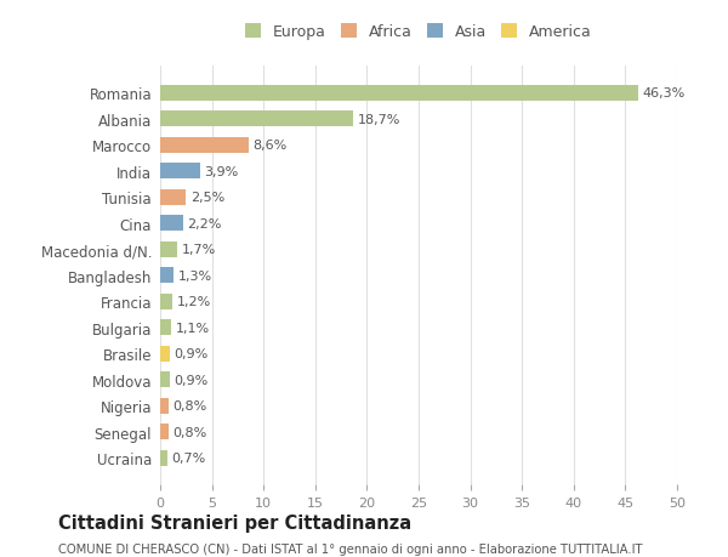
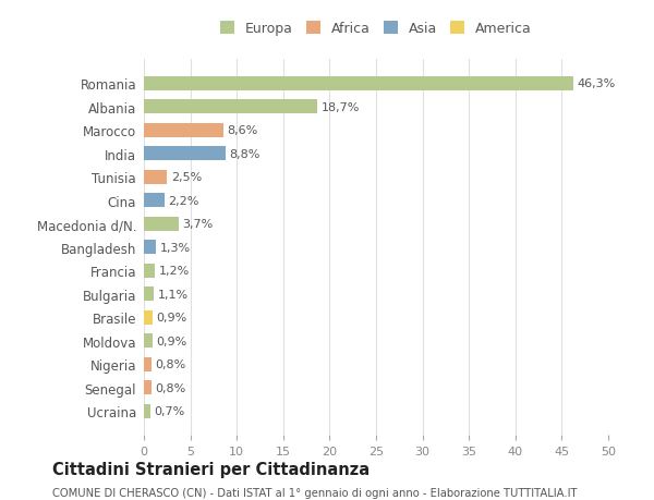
India: 3,9% -> 8,8%
Macedonia d/N.: 1,7% -> 3,7%
